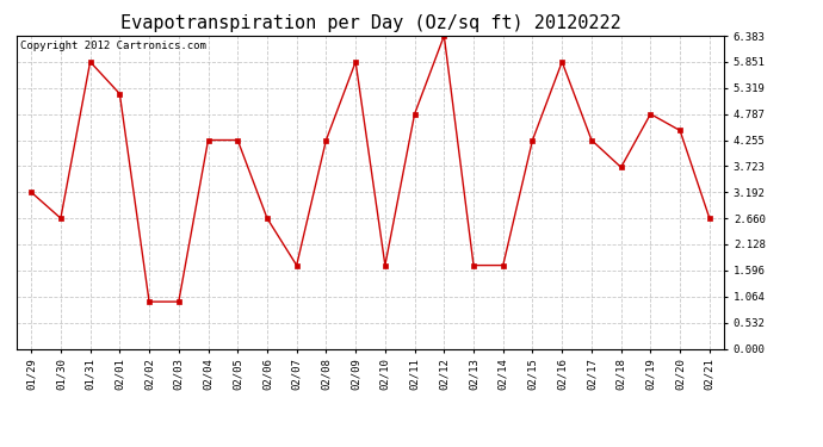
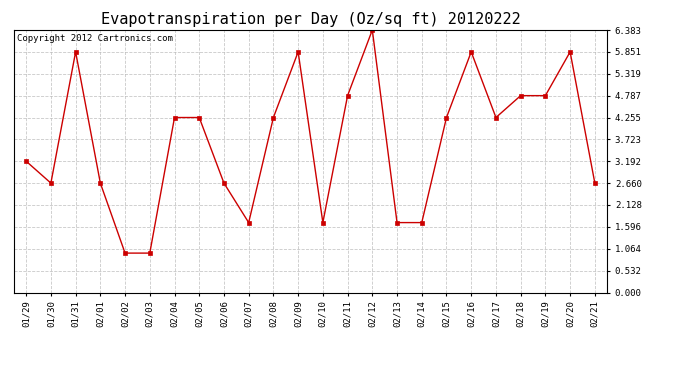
02/01: 5.20 -> 2.66
02/18: 3.70 -> 4.79
02/20: 4.45 -> 5.85
